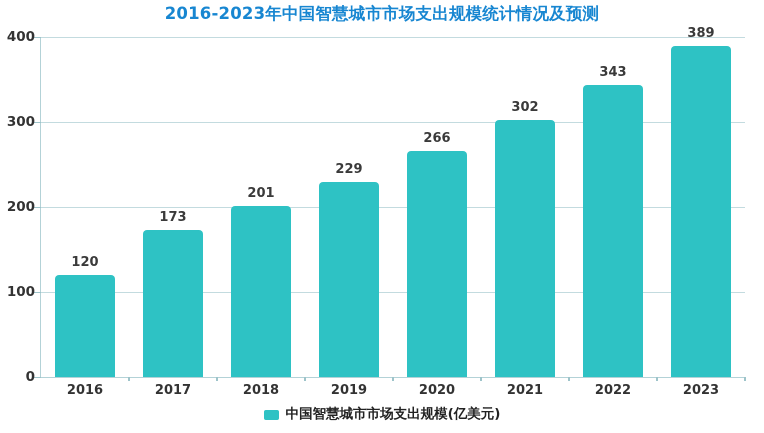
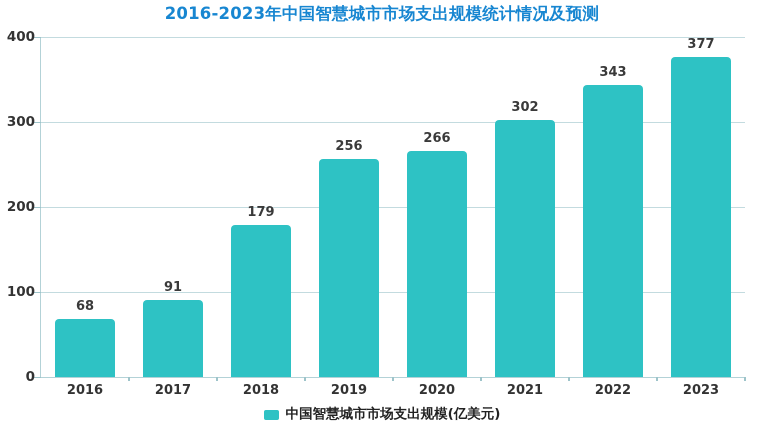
2016: 120 -> 68
2017: 173 -> 91
2018: 201 -> 179
2019: 229 -> 256
2023: 389 -> 377
